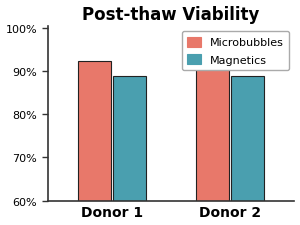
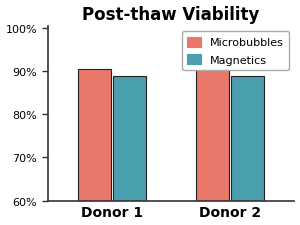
Microbubbles/Donor 1: 92.2% -> 90.5%
